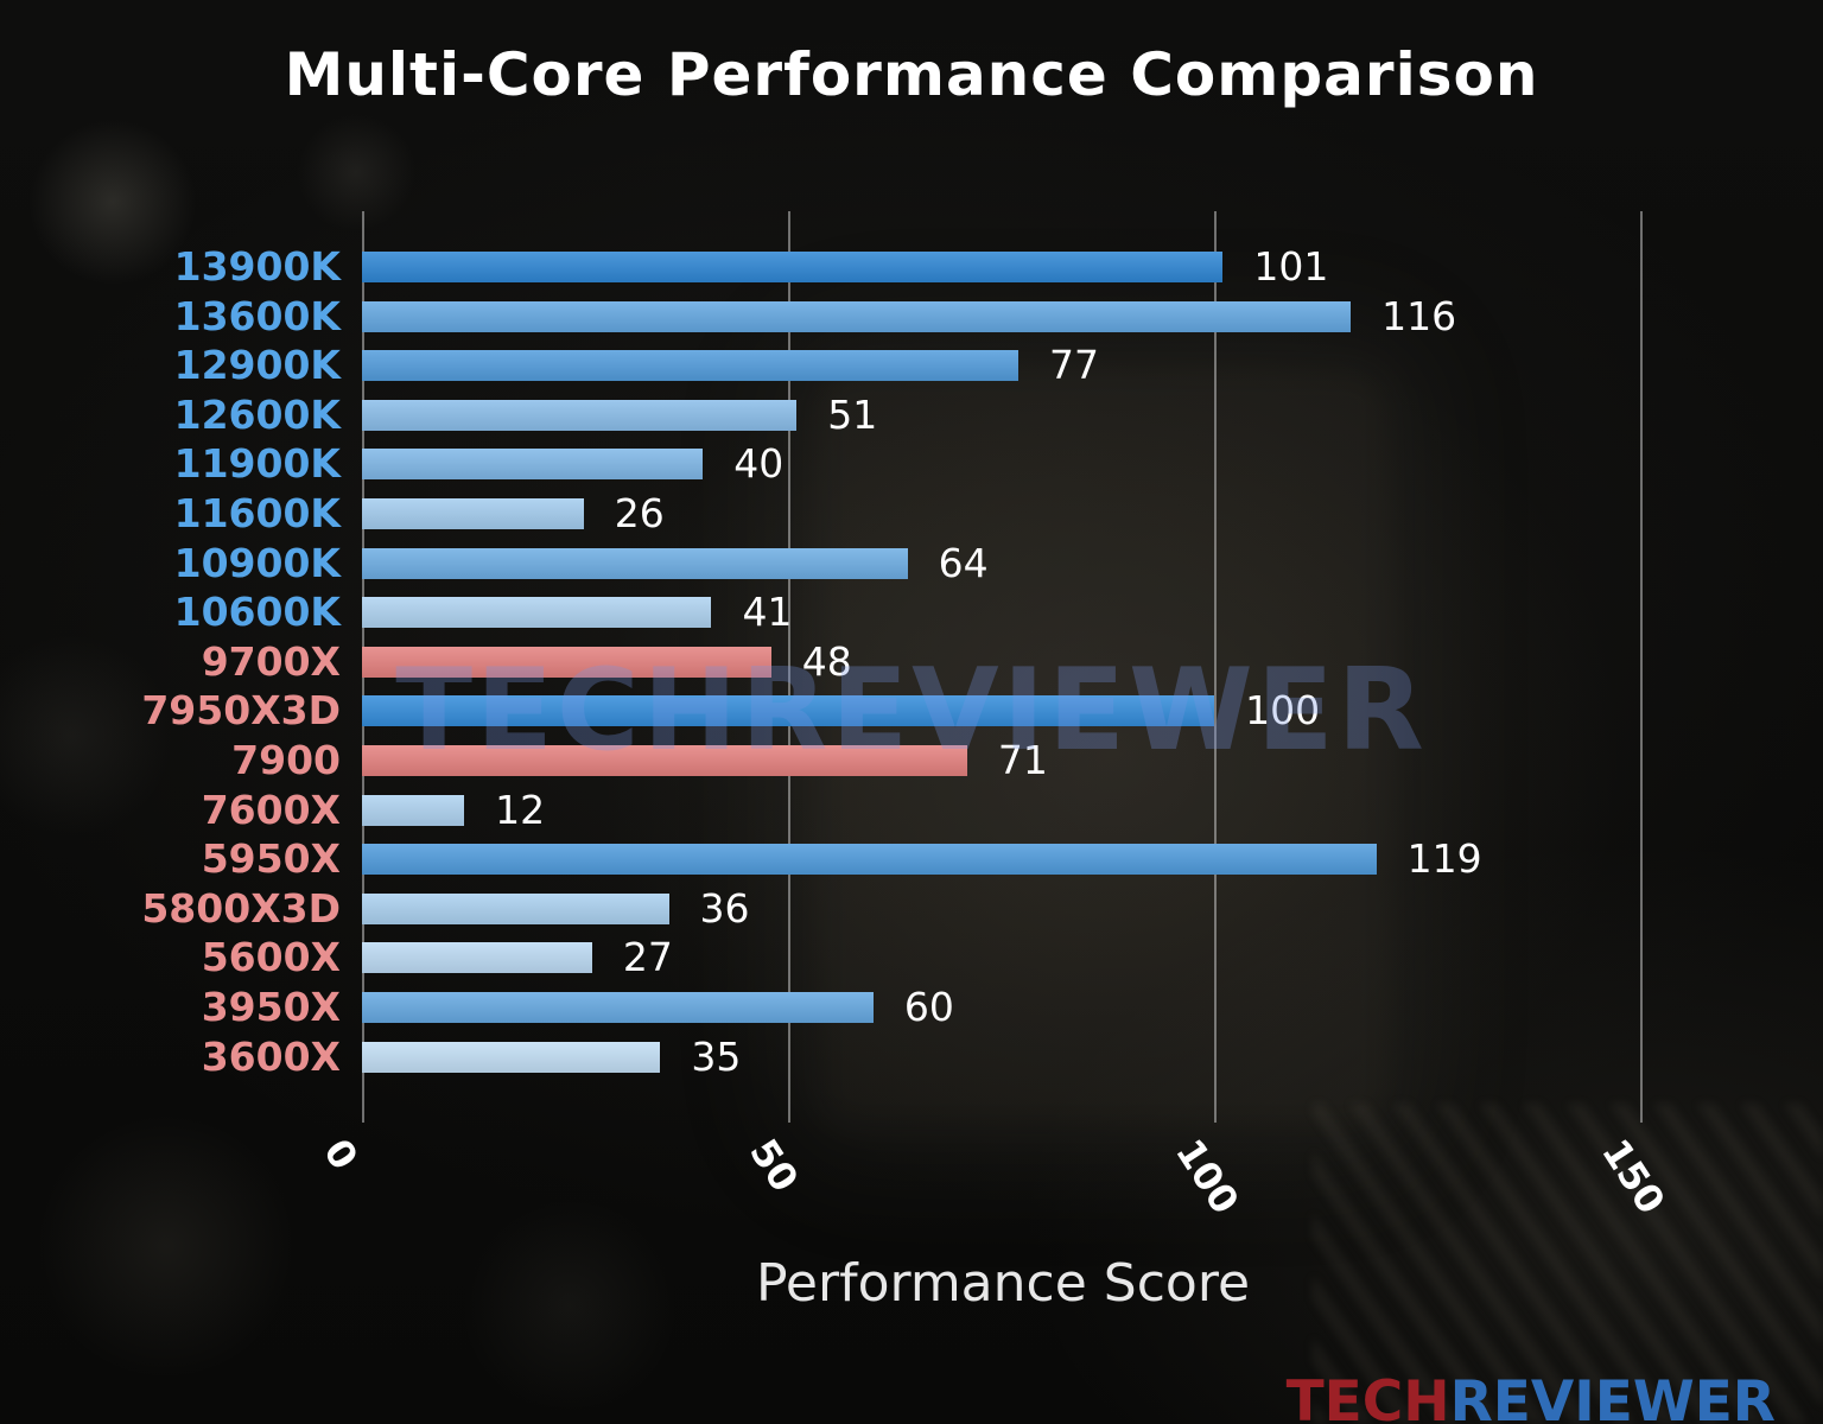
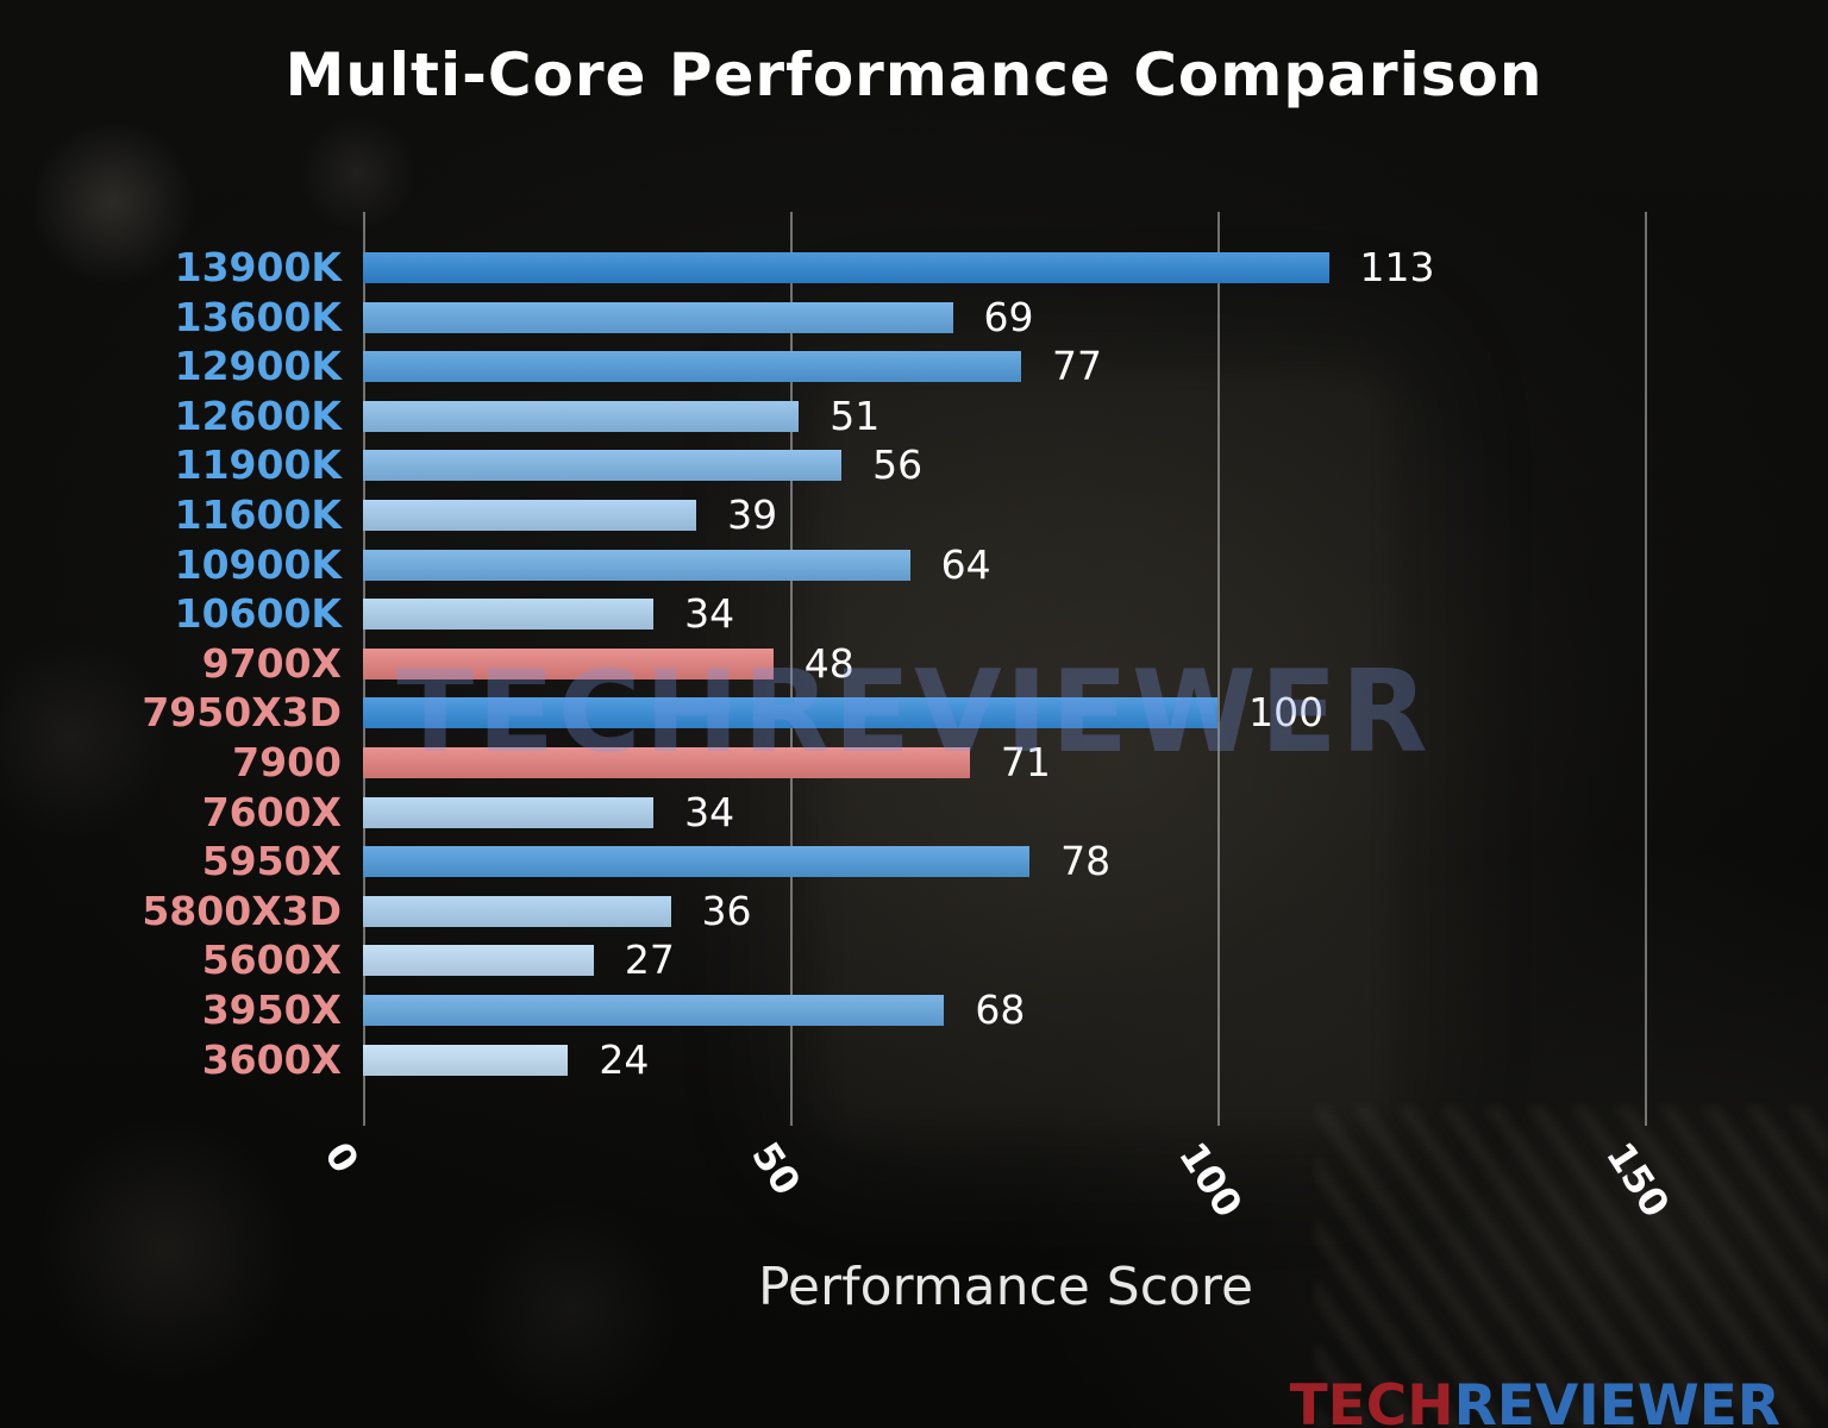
13900K: 101 -> 113
13600K: 116 -> 69
11900K: 40 -> 56
11600K: 26 -> 39
10600K: 41 -> 34
7600X: 12 -> 34
5950X: 119 -> 78
3950X: 60 -> 68
3600X: 35 -> 24
